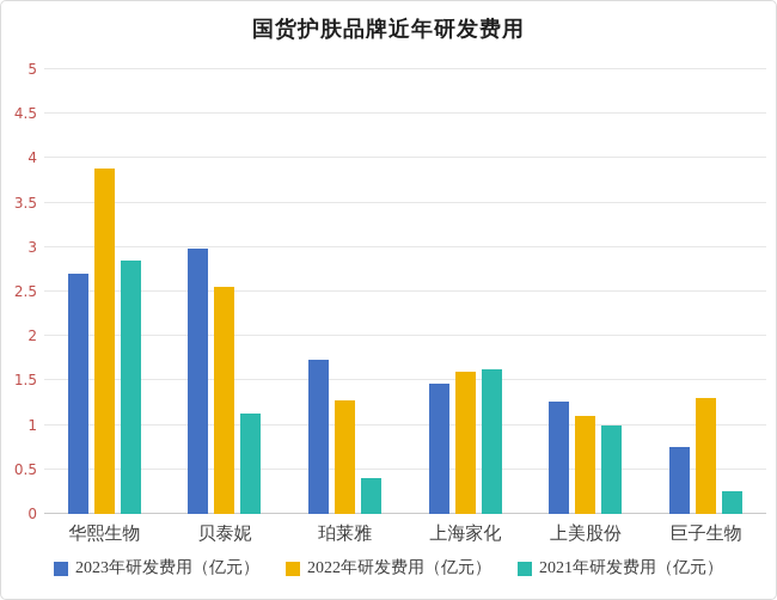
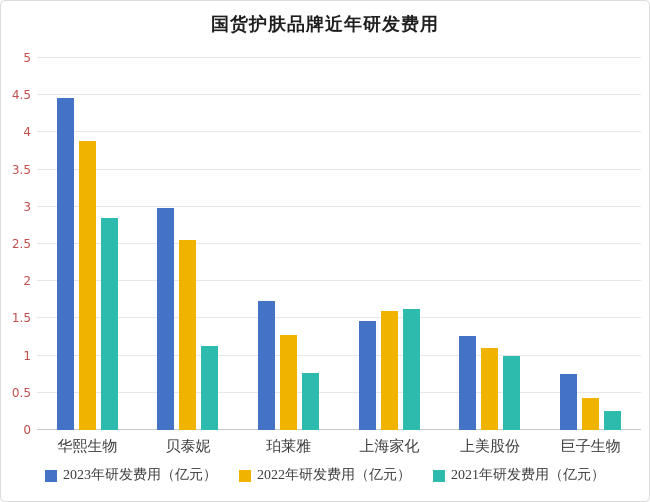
2023年研发费用（亿元）/华熙生物: 2.7 -> 4.5
2021年研发费用（亿元）/珀莱雅: 0.4 -> 0.8
2022年研发费用（亿元）/巨子生物: 1.3 -> 0.4
